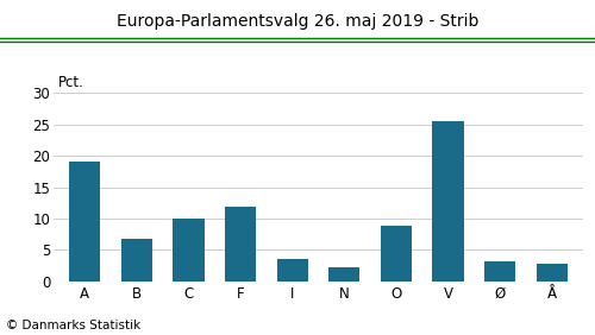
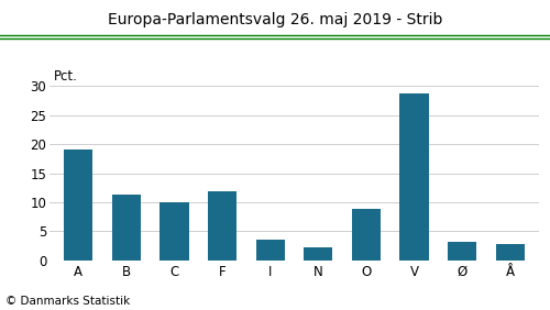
B: 6.8 -> 11.3
V: 25.6 -> 28.7
